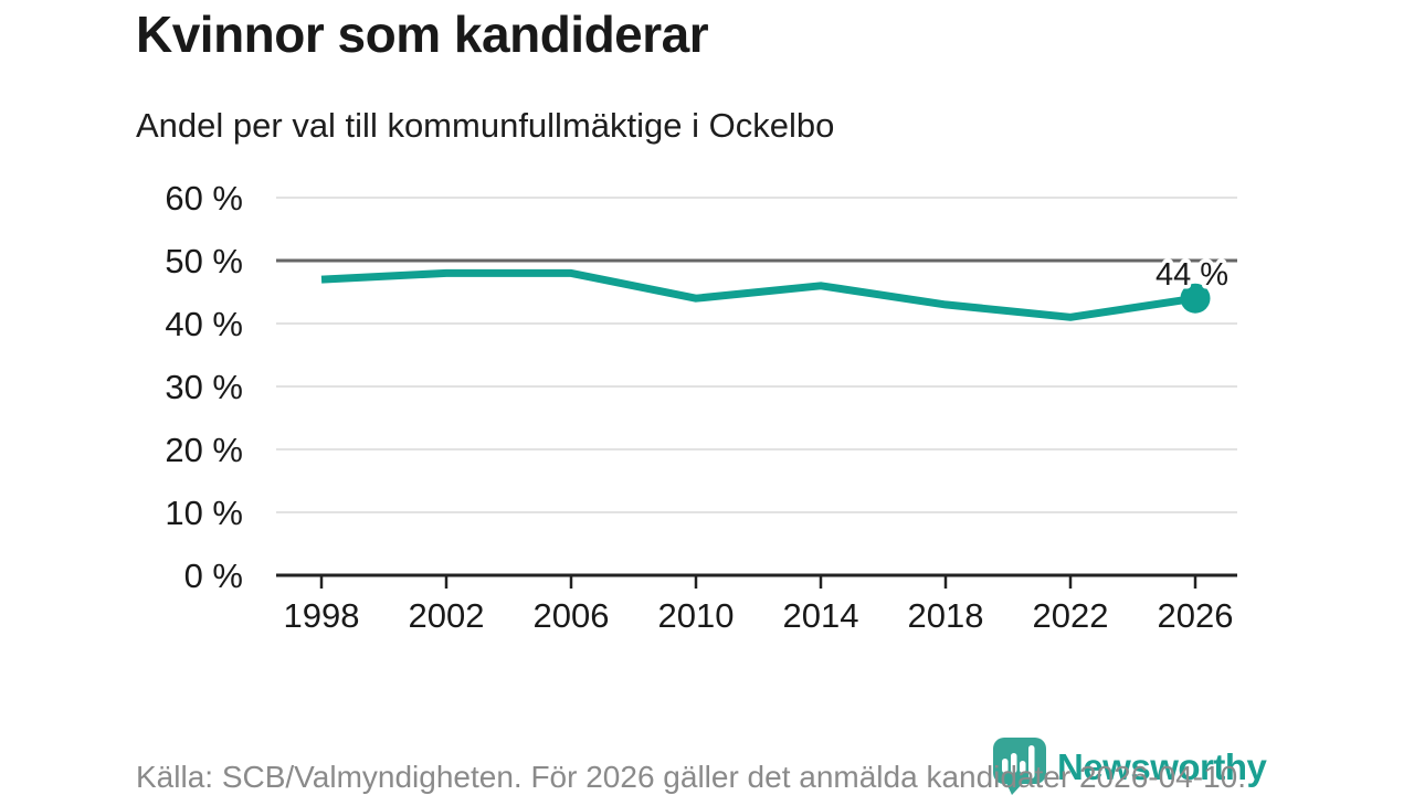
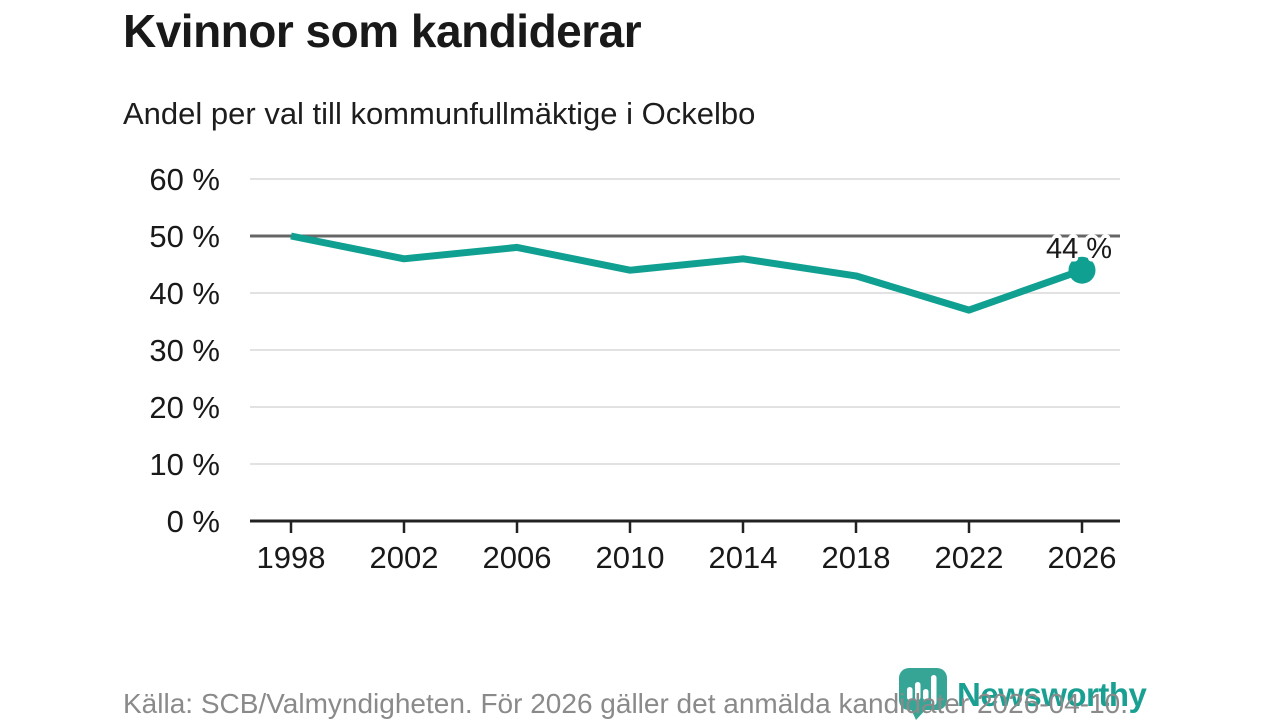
1998: 47% -> 50%
2002: 48% -> 46%
2022: 41% -> 37%
